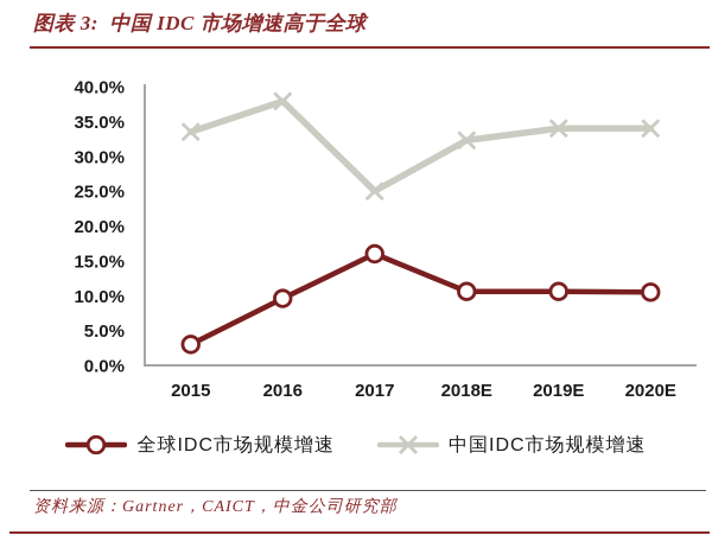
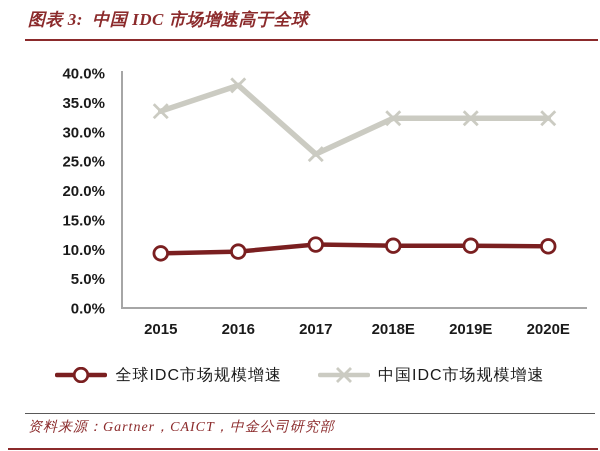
全球IDC市场规模增速/2015: 3% -> 9%
全球IDC市场规模增速/2017: 16% -> 11%
中国IDC市场规模增速/2017: 25% -> 26%
中国IDC市场规模增速/2019E: 34% -> 32%
中国IDC市场规模增速/2020E: 34% -> 32%
